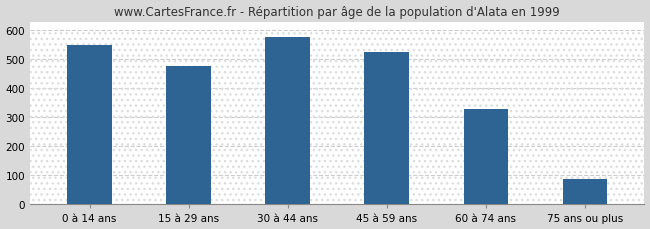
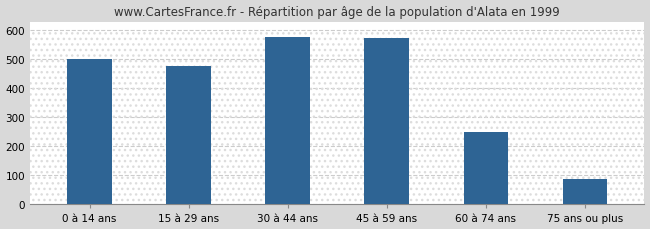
0 à 14 ans: 550 -> 500
45 à 59 ans: 525 -> 572
60 à 74 ans: 330 -> 251
